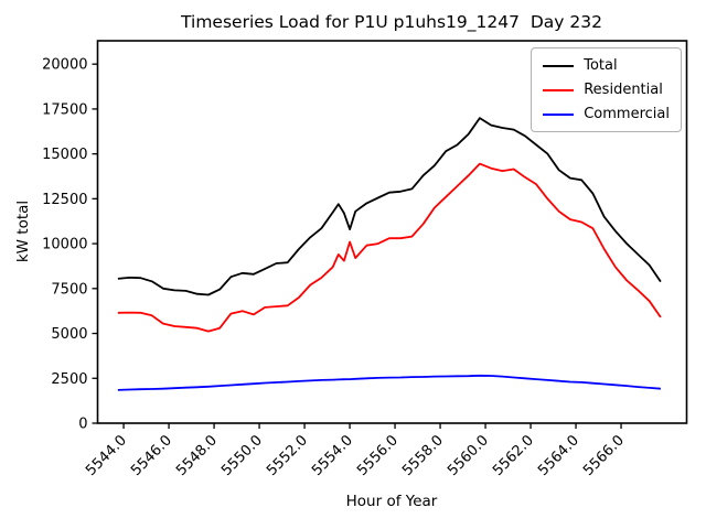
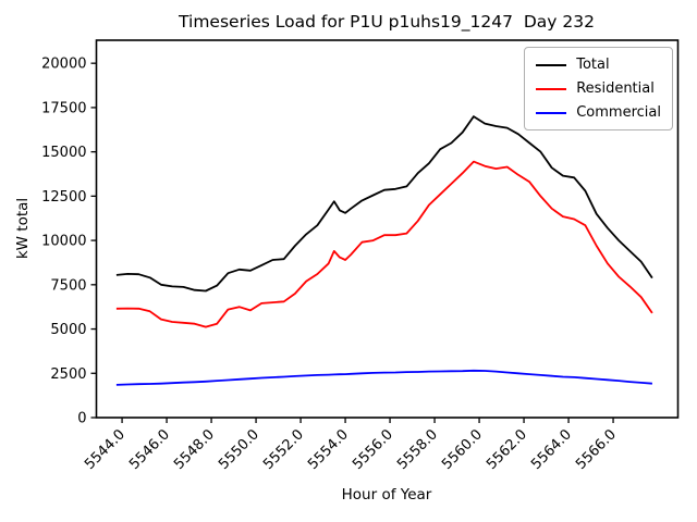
Total/5554.0: 10800 -> 11600
Residential/5554.0: 10100 -> 8900
